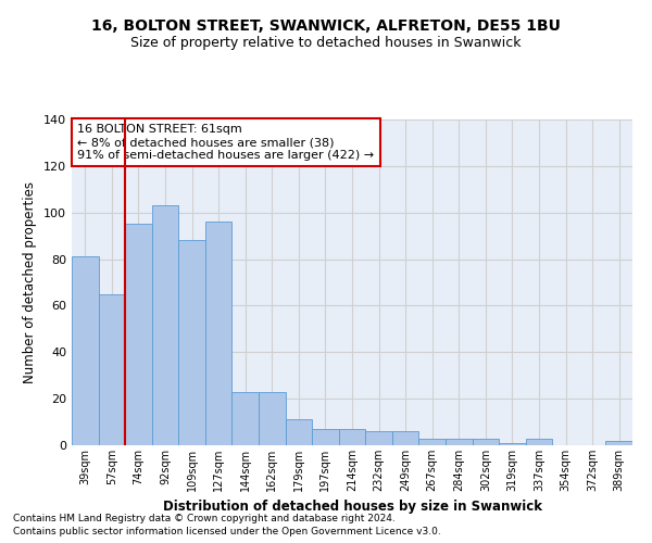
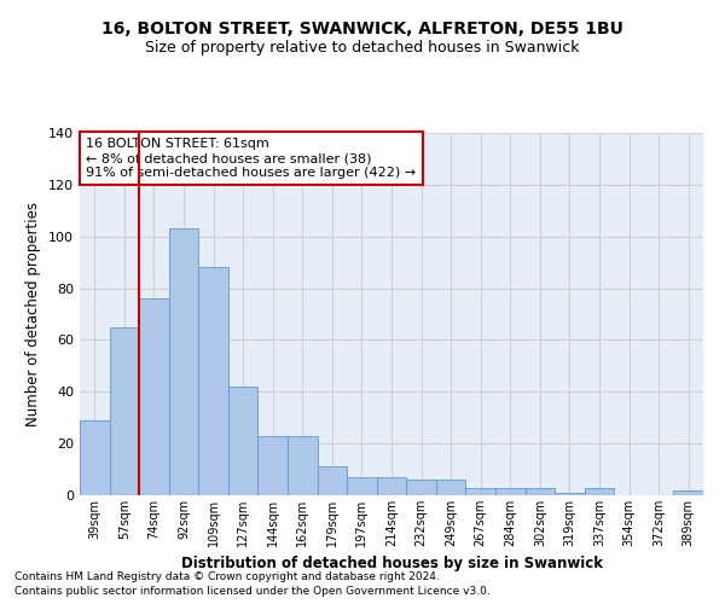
39sqm: 81 -> 29
74sqm: 95 -> 76
127sqm: 96 -> 42
